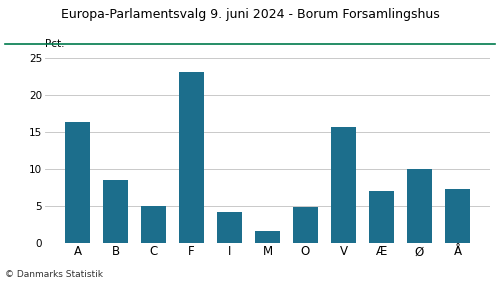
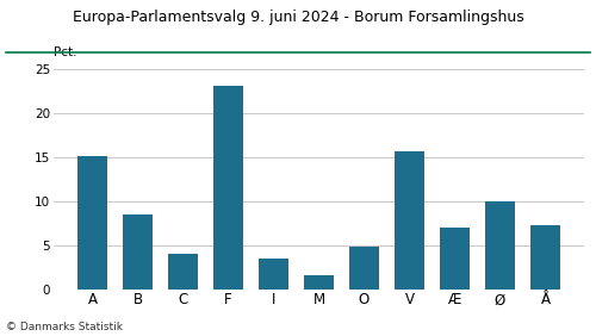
A: 16.4 -> 15.1
C: 5.0 -> 4.0
I: 4.2 -> 3.4
